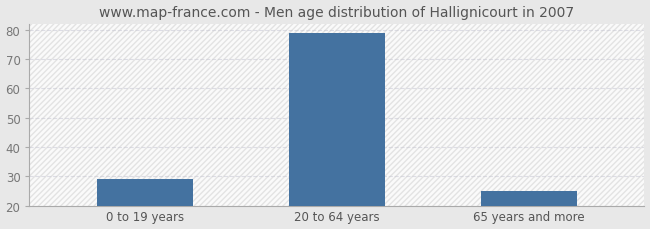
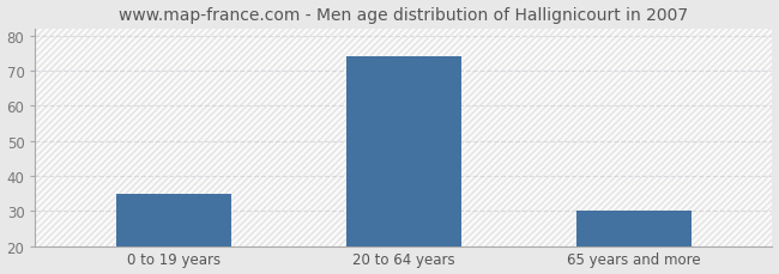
0 to 19 years: 29 -> 35
20 to 64 years: 79 -> 74
65 years and more: 25 -> 30
